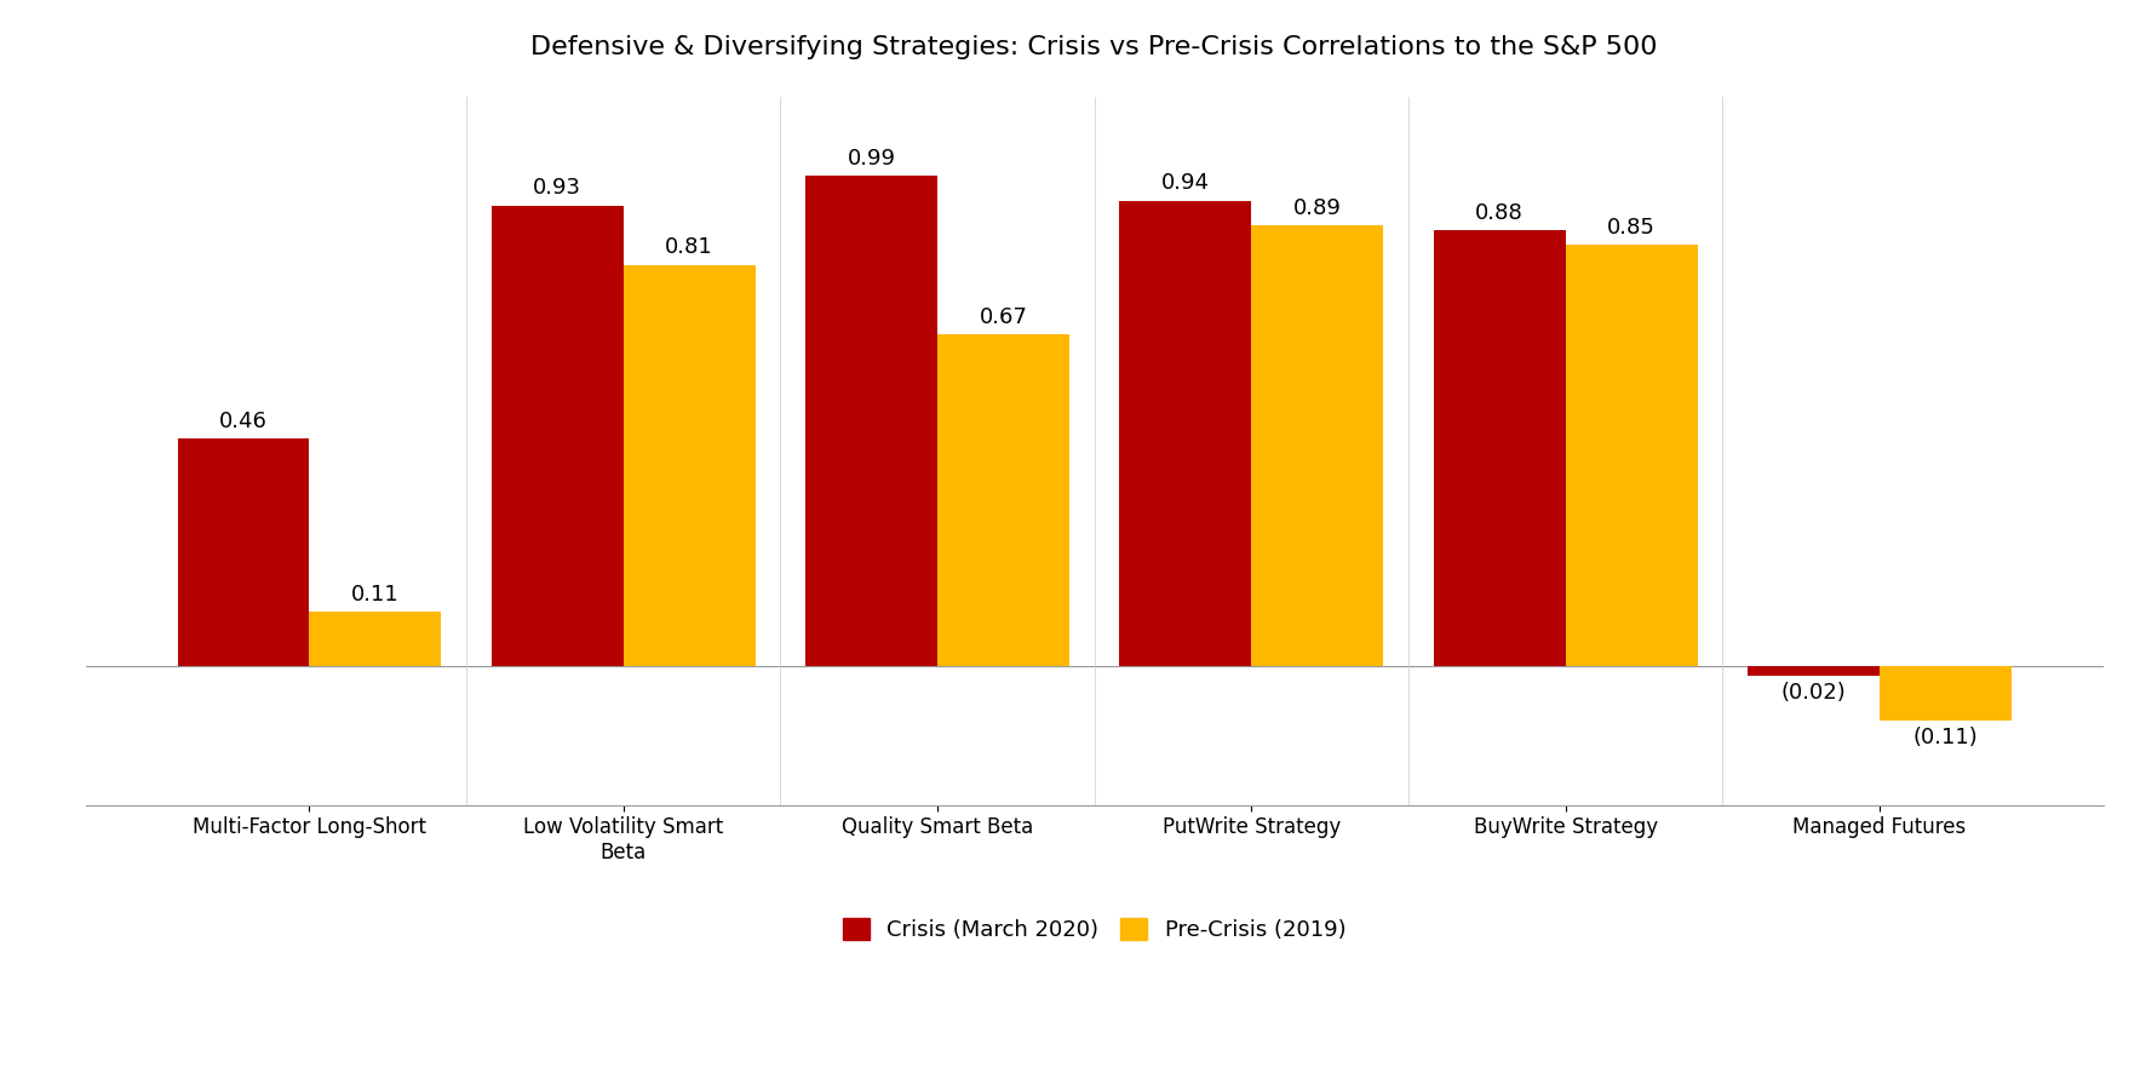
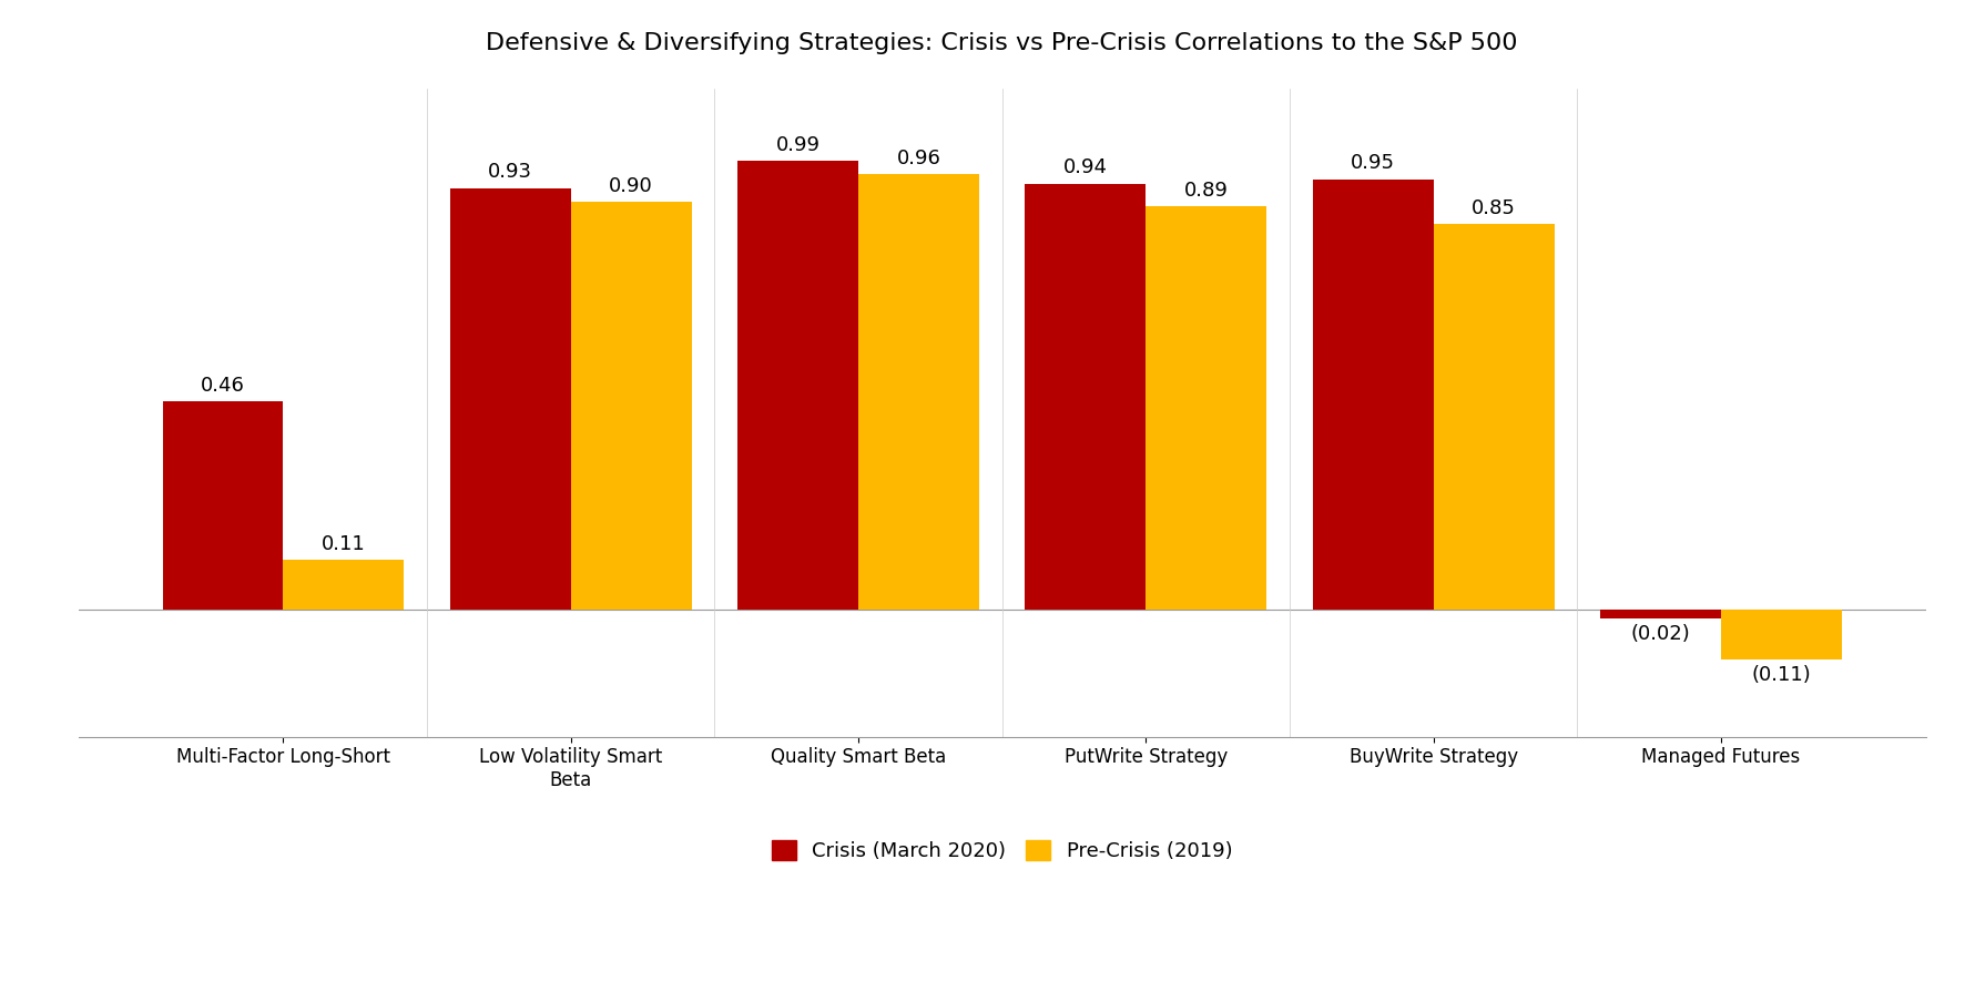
Pre-Crisis (2019)/Low Volatility Smart Beta: 0.81 -> 0.90
Pre-Crisis (2019)/Quality Smart Beta: 0.67 -> 0.96
Crisis (March 2020)/BuyWrite Strategy: 0.88 -> 0.95
